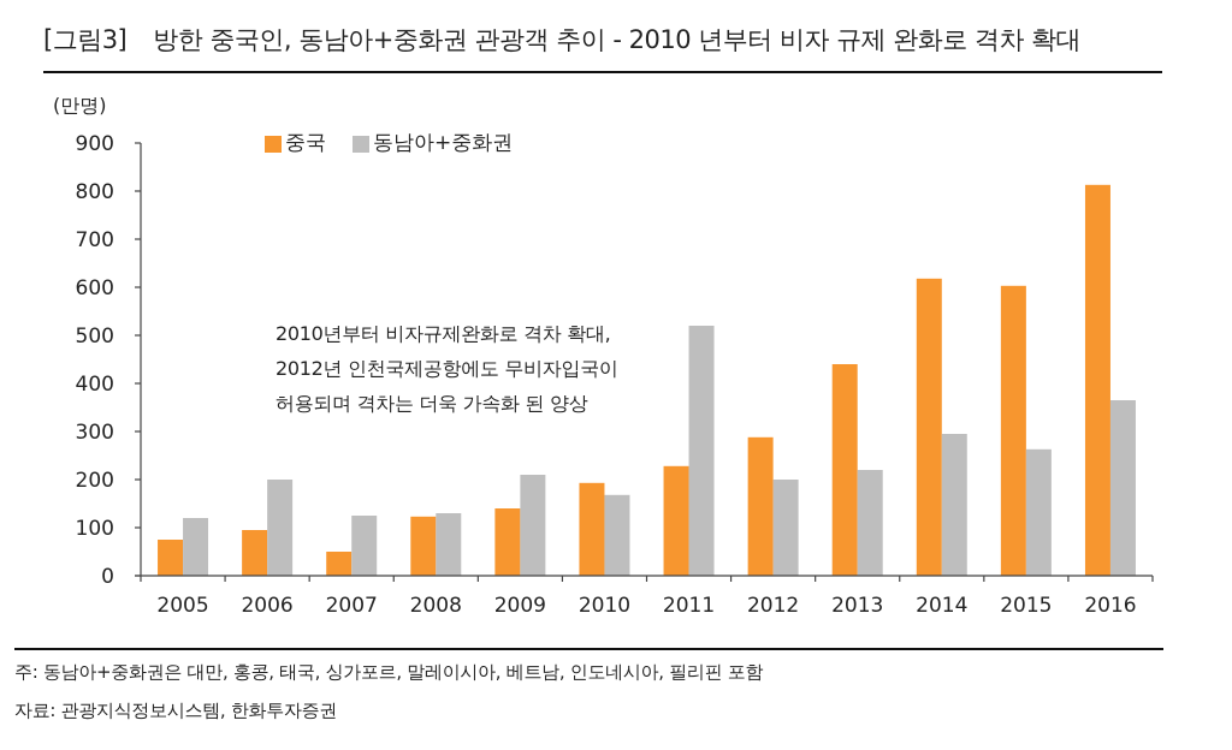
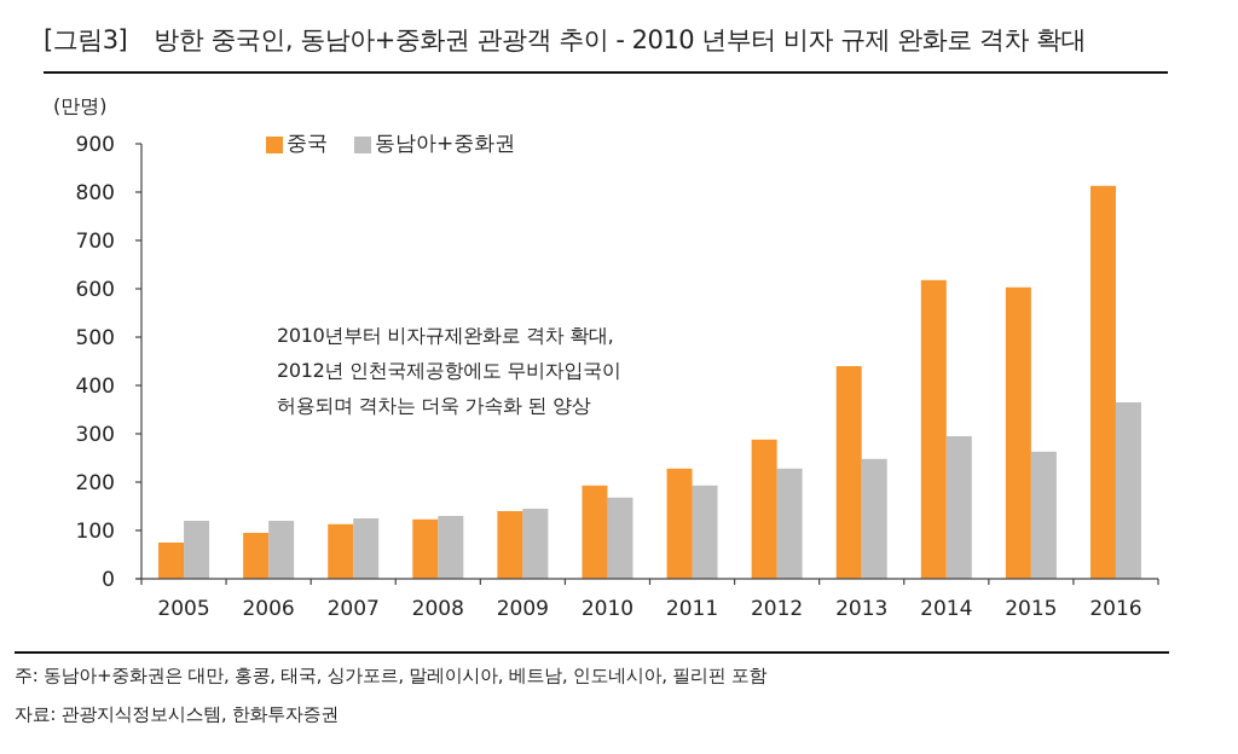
동남아+중화권/2006: 200 -> 120
중국/2007: 50 -> 110
동남아+중화권/2009: 210 -> 140
동남아+중화권/2011: 520 -> 190
동남아+중화권/2012: 200 -> 230
동남아+중화권/2013: 220 -> 250
